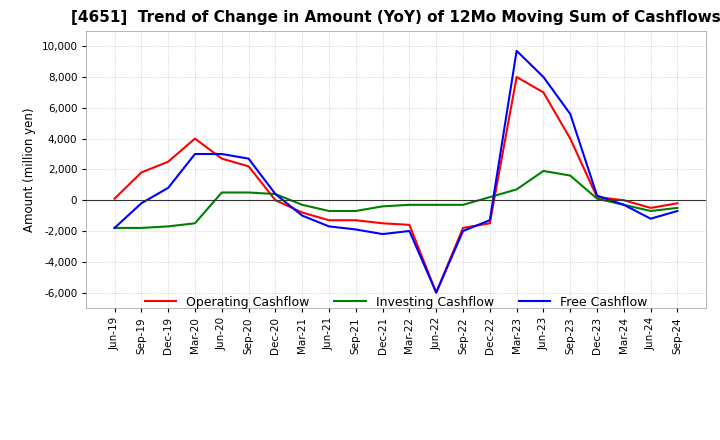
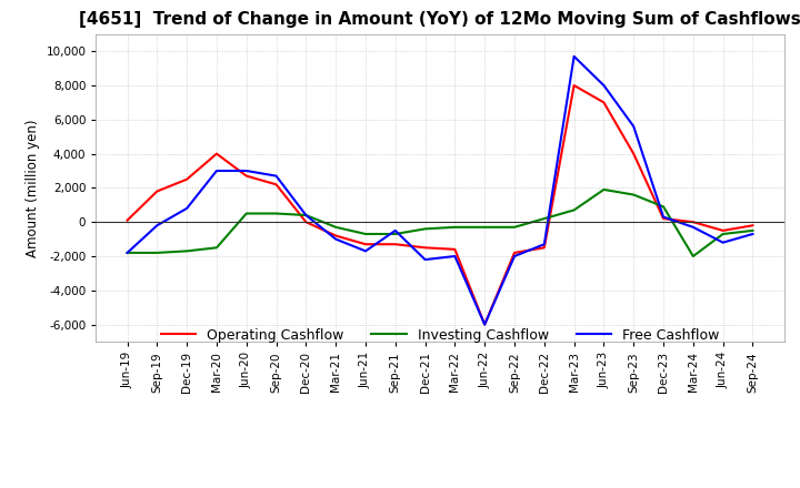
Free Cashflow/Sep-21: -1,900 -> -500
Investing Cashflow/Dec-23: 100 -> 900
Investing Cashflow/Mar-24: -300 -> -2,000
